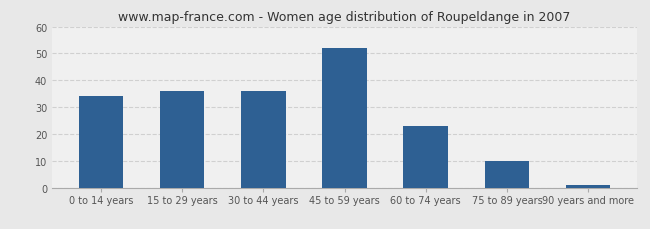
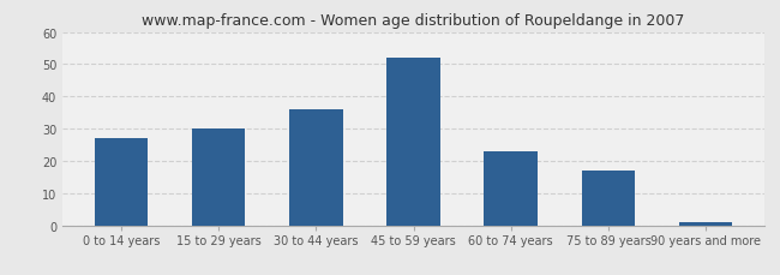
0 to 14 years: 34 -> 27
15 to 29 years: 36 -> 30
75 to 89 years: 10 -> 17
